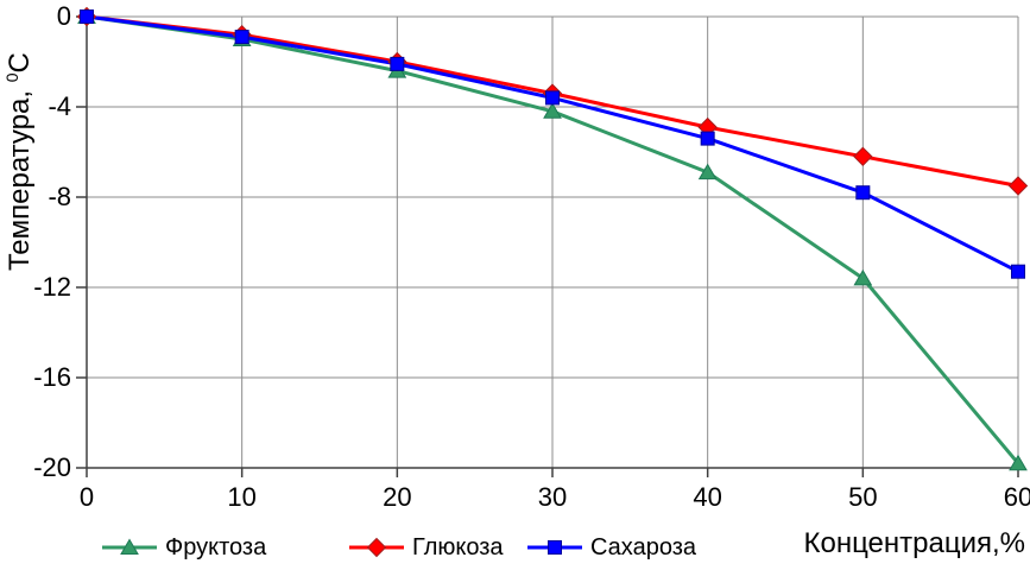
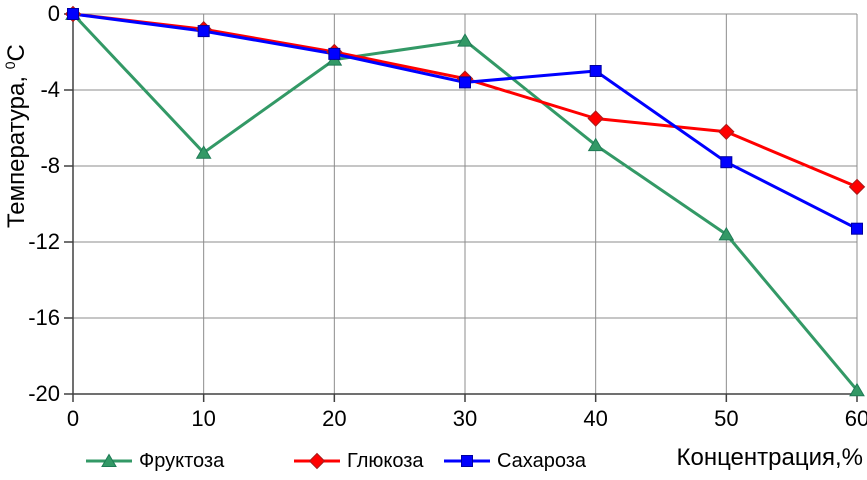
Фруктоза/10: -1.0 -> -7.3
Фруктоза/30: -4.2 -> -1.4
Глюкоза/40: -4.9 -> -5.5
Сахароза/40: -5.4 -> -3.0
Глюкоза/60: -7.5 -> -9.1
